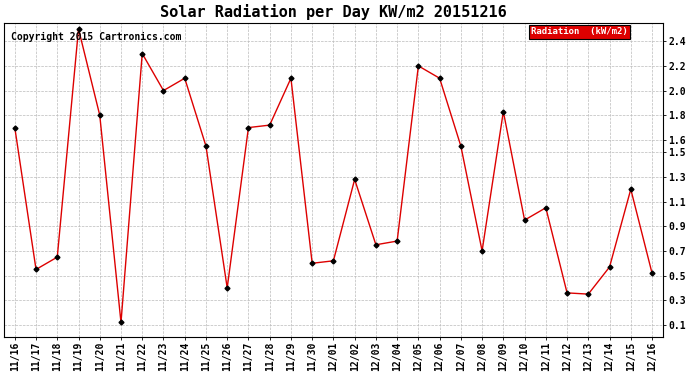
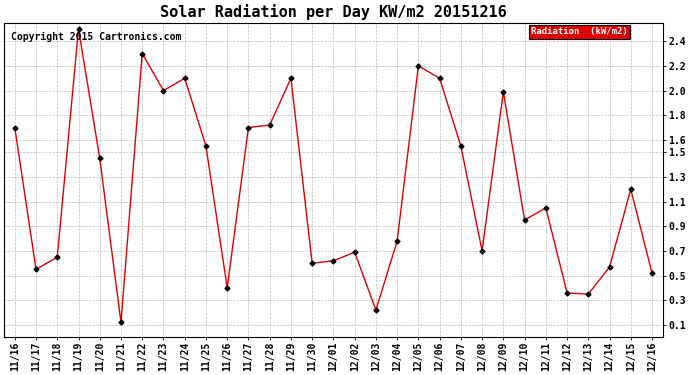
11/20: 1.80 -> 1.45
12/02: 1.28 -> 0.69
12/03: 0.75 -> 0.22
12/09: 1.83 -> 1.99
